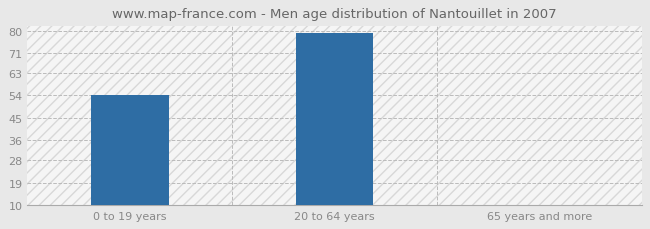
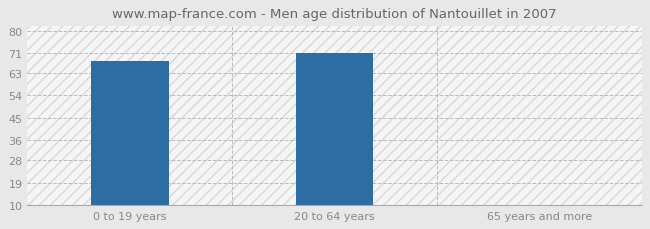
0 to 19 years: 54 -> 68
20 to 64 years: 79 -> 71
